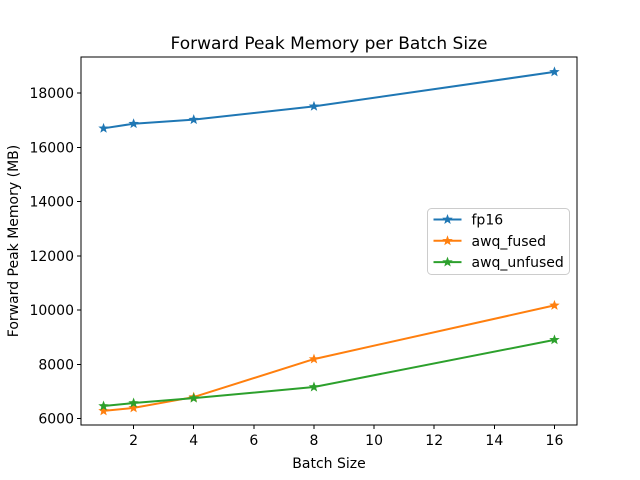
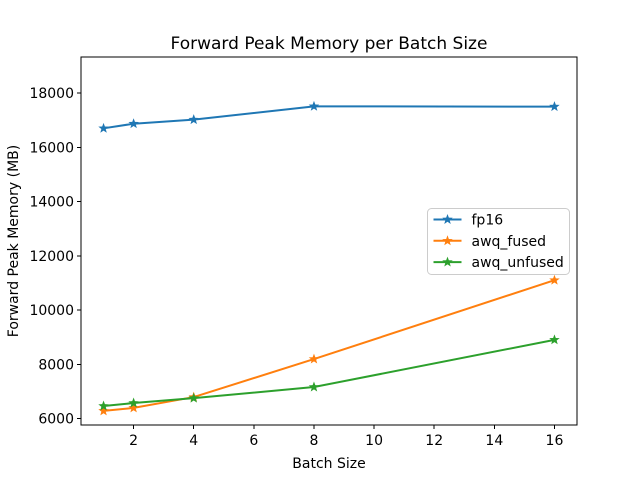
fp16/16: 18800 -> 17500
awq_fused/16: 10200 -> 11100
